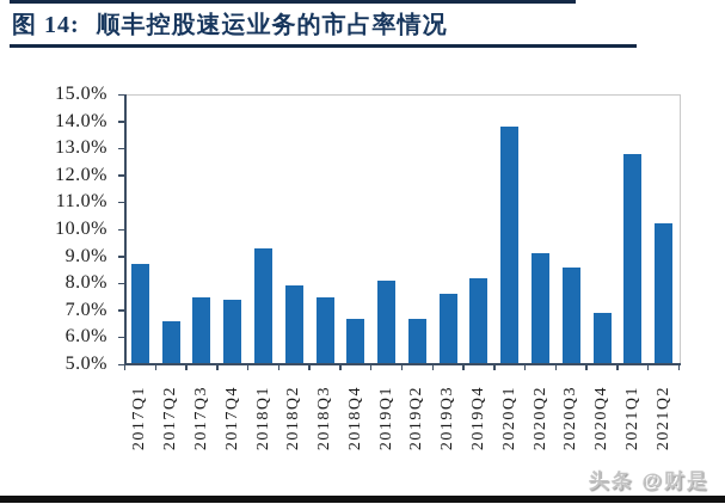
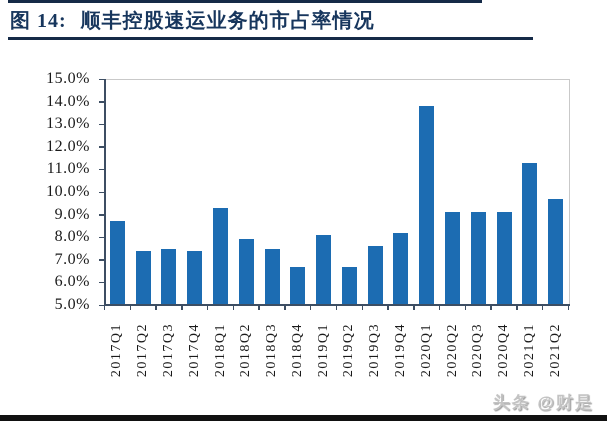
2017Q2: 6.6% -> 7.4%
2020Q3: 8.6% -> 9.1%
2020Q4: 6.9% -> 9.1%
2021Q1: 12.8% -> 11.3%
2021Q2: 10.2% -> 9.7%
